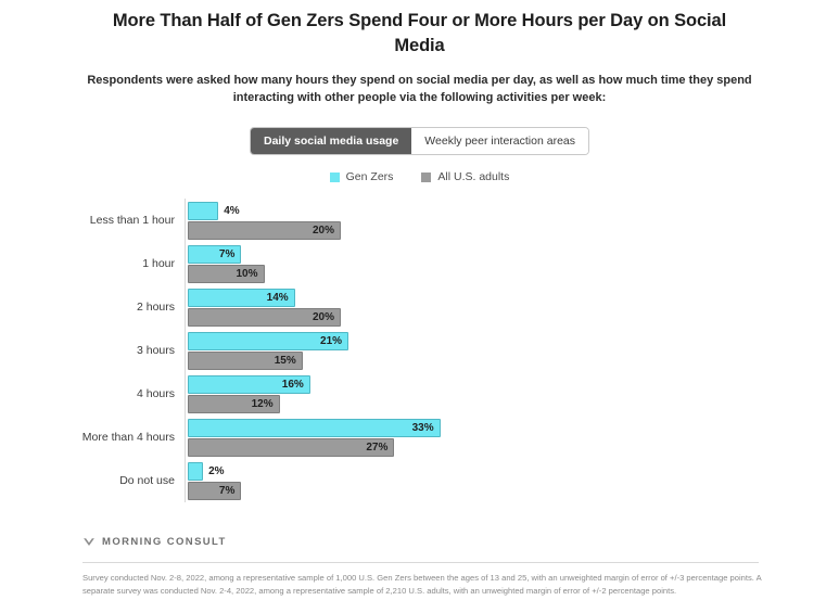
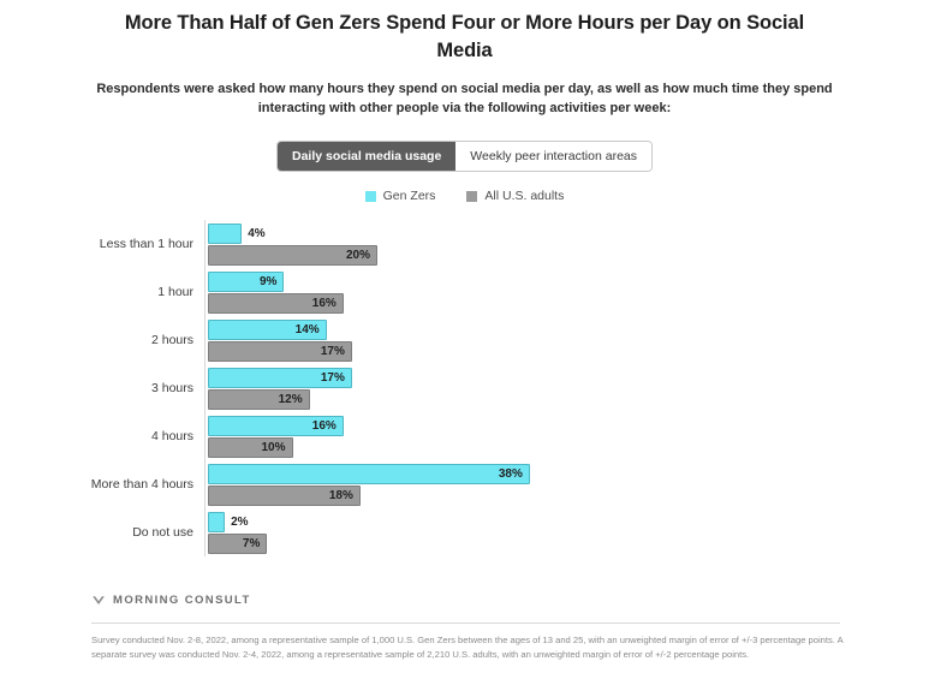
Gen Zers/1 hour: 7% -> 9%
All U.S. adults/1 hour: 10% -> 16%
All U.S. adults/2 hours: 20% -> 17%
Gen Zers/3 hours: 21% -> 17%
All U.S. adults/3 hours: 15% -> 12%
All U.S. adults/4 hours: 12% -> 10%
Gen Zers/More than 4 hours: 33% -> 38%
All U.S. adults/More than 4 hours: 27% -> 18%
